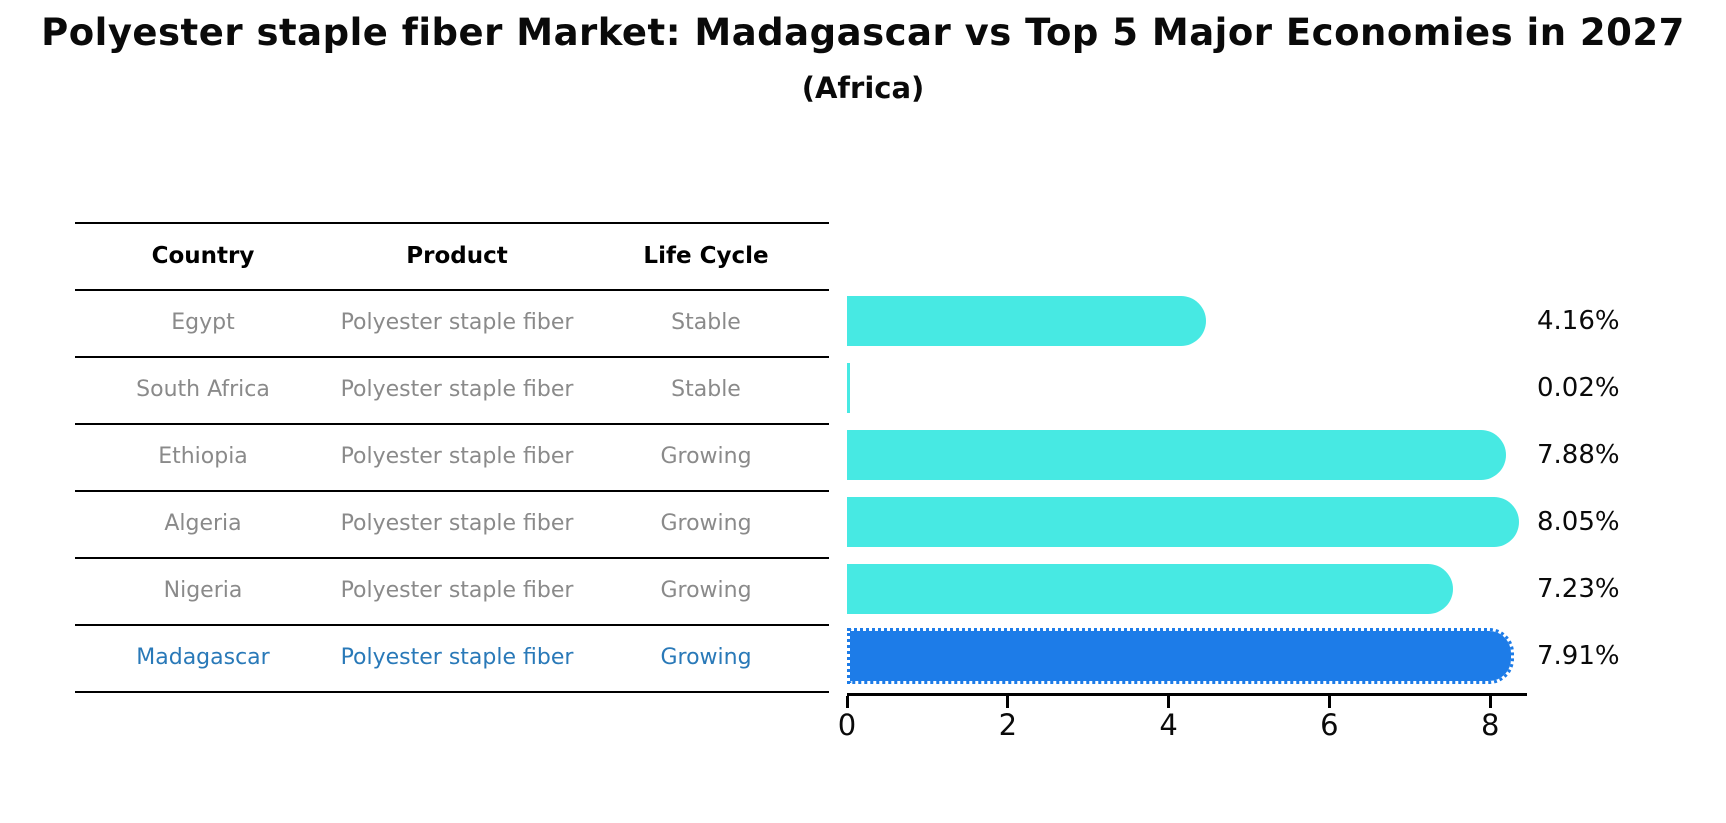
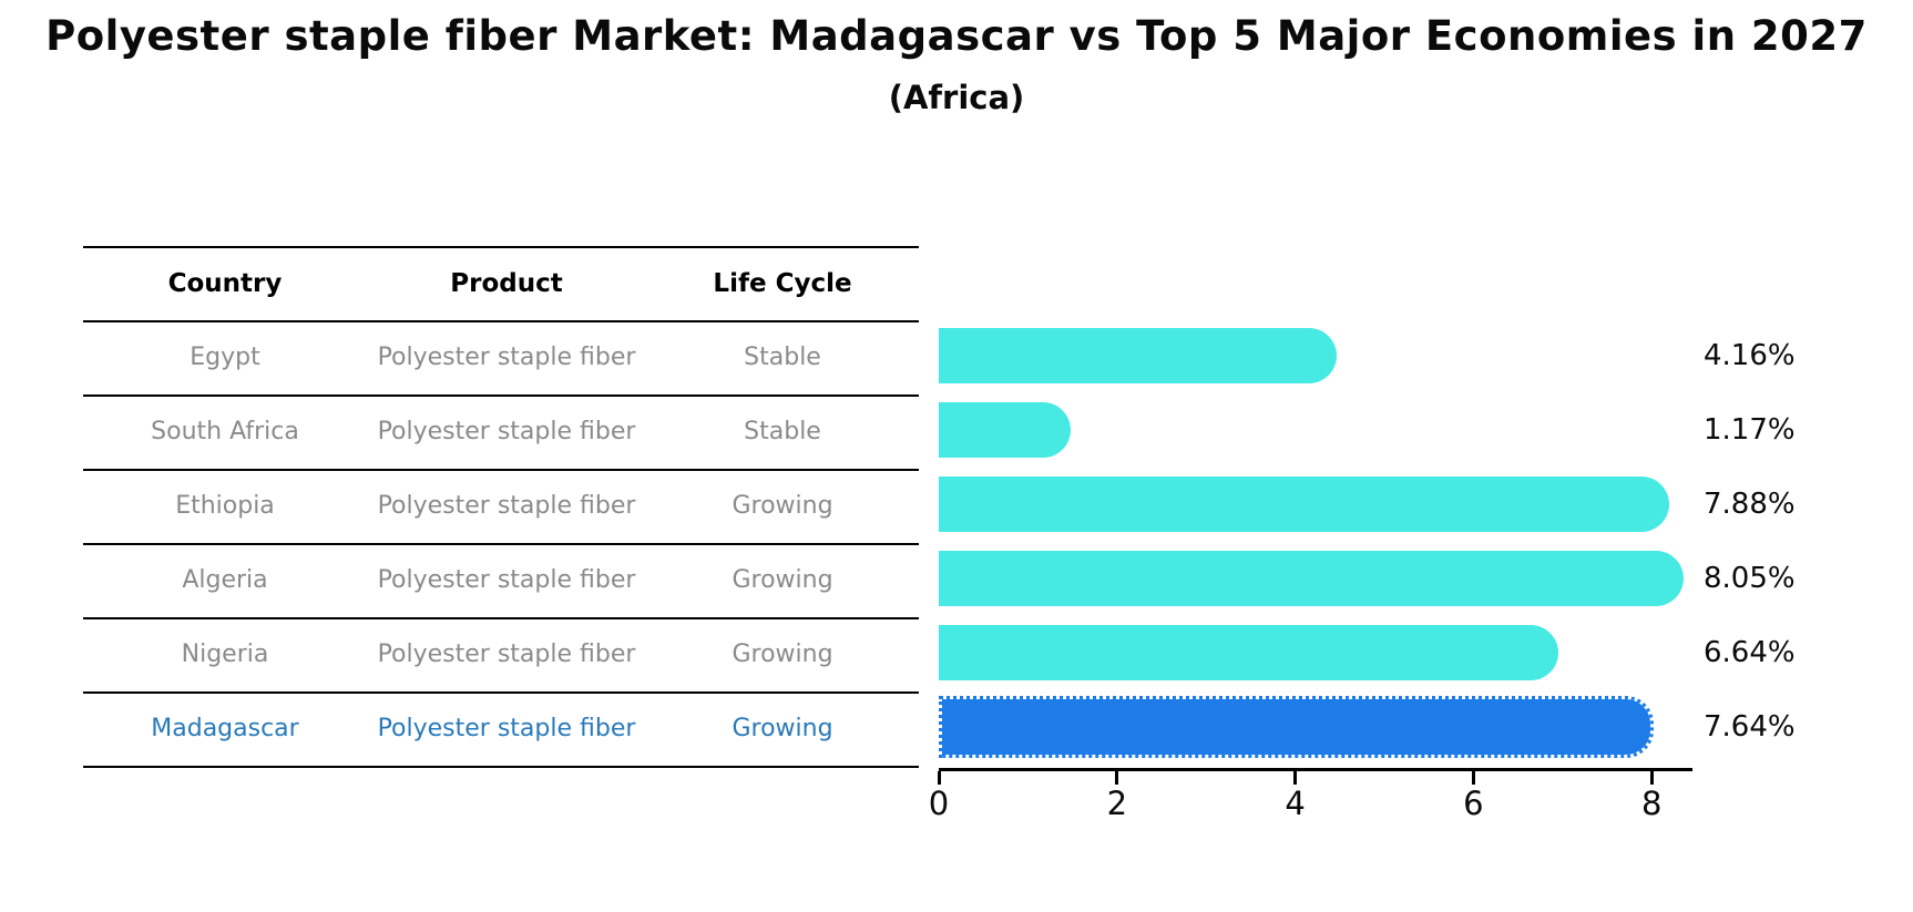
South Africa: 0.02% -> 1.17%
Nigeria: 7.23% -> 6.64%
Madagascar: 7.91% -> 7.64%
